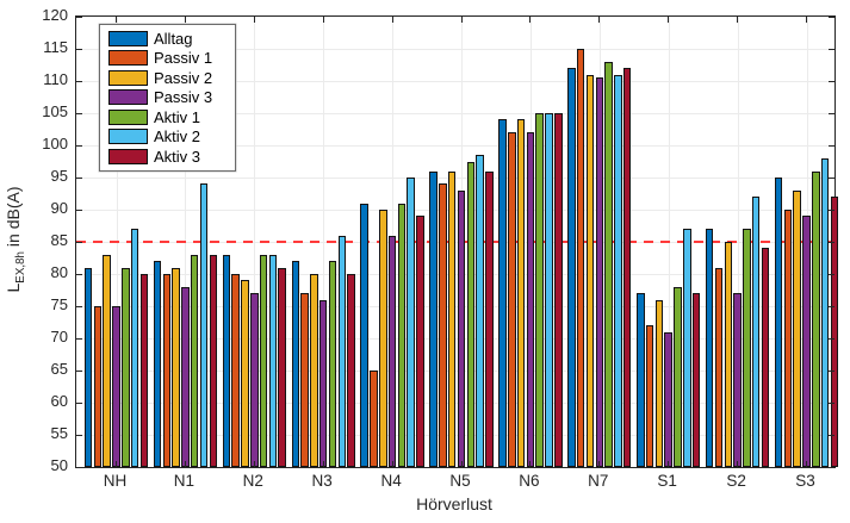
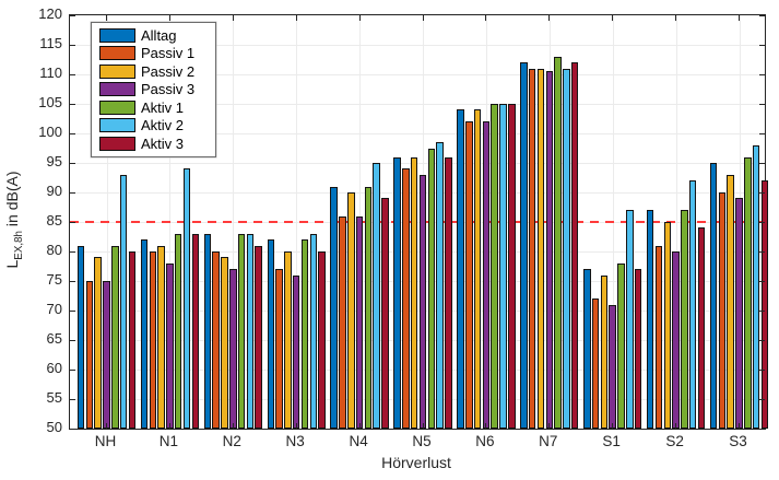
Passiv 2/NH: 83 -> 79
Aktiv 2/NH: 87 -> 93
Aktiv 2/N3: 86 -> 83
Passiv 1/N4: 65 -> 86
Passiv 1/N7: 115 -> 111
Passiv 3/S2: 77 -> 80
